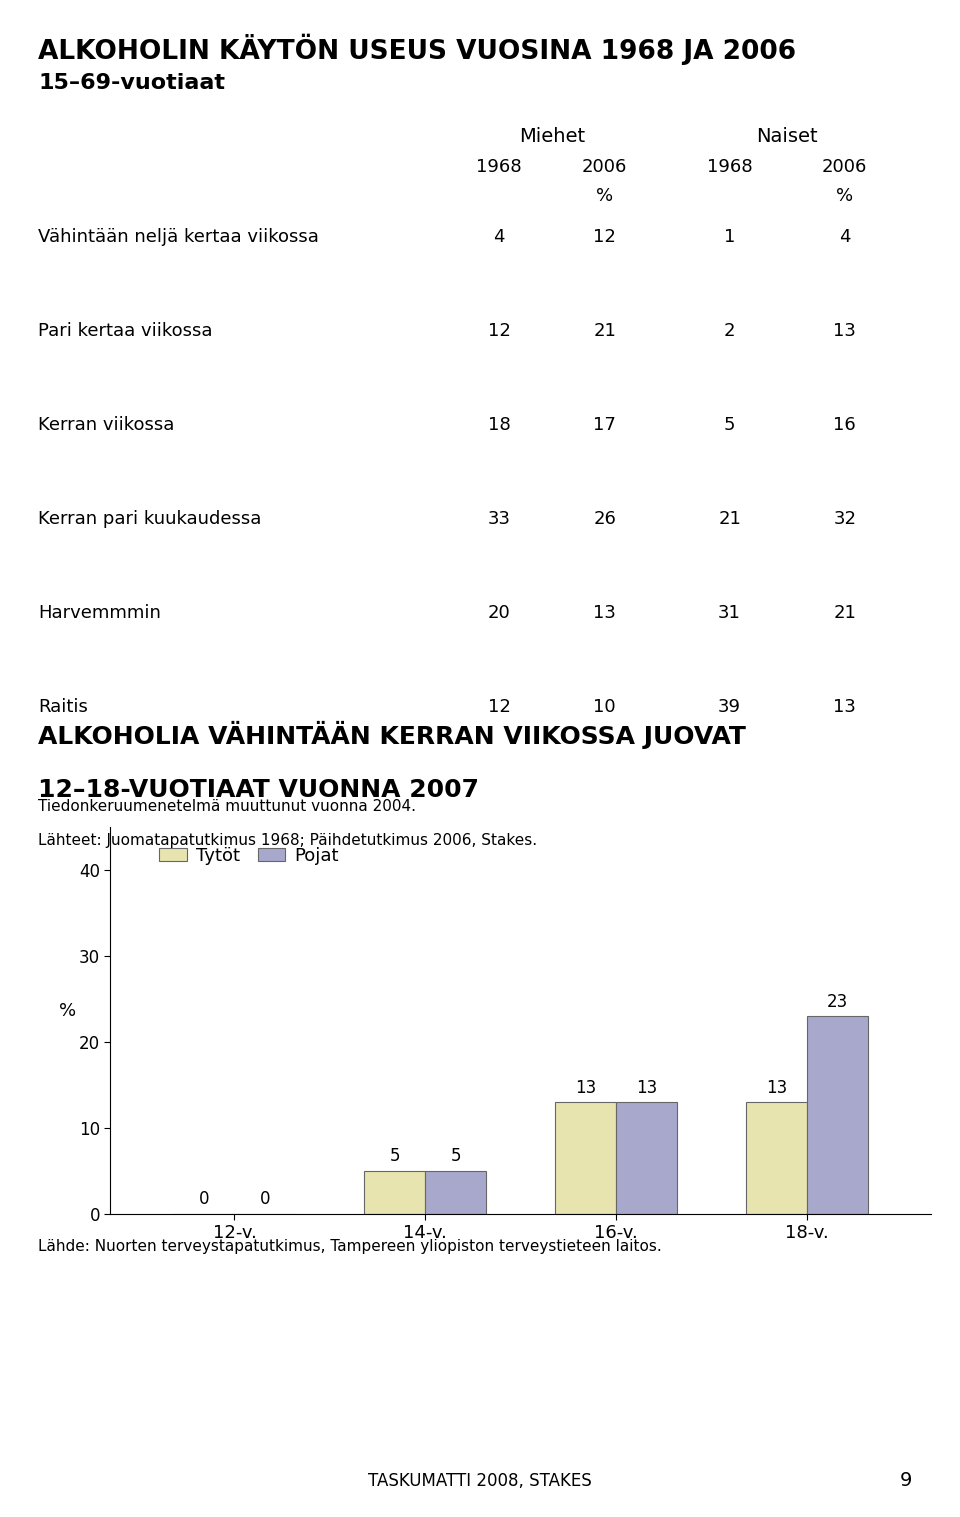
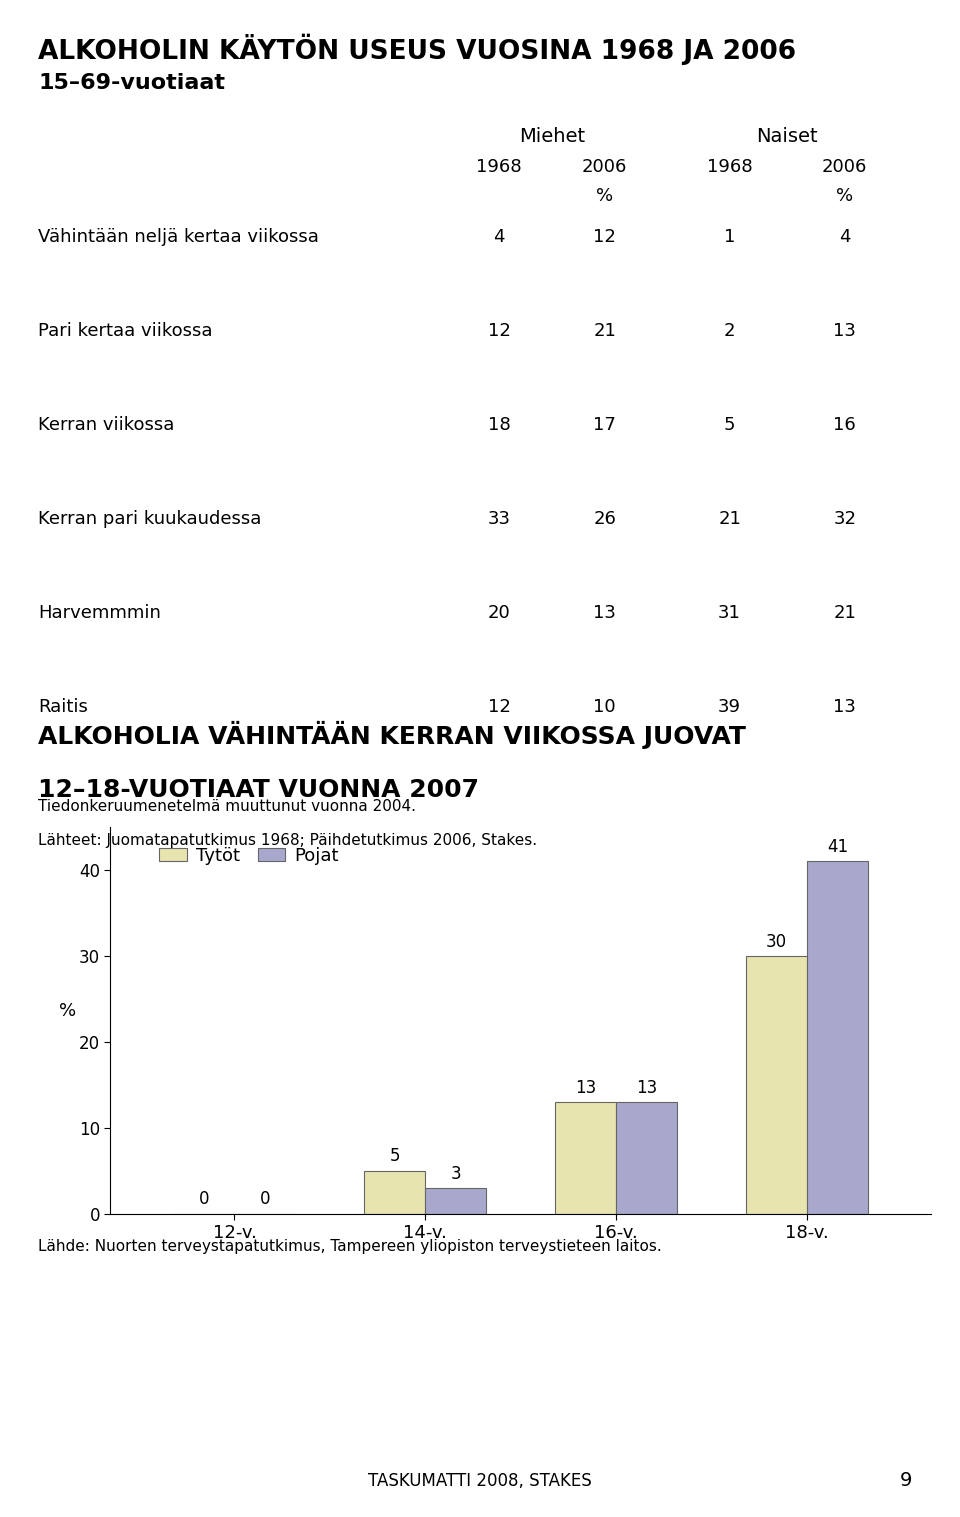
Pojat/14-v.: 5 -> 3
Tytöt/18-v.: 13 -> 30
Pojat/18-v.: 23 -> 41
